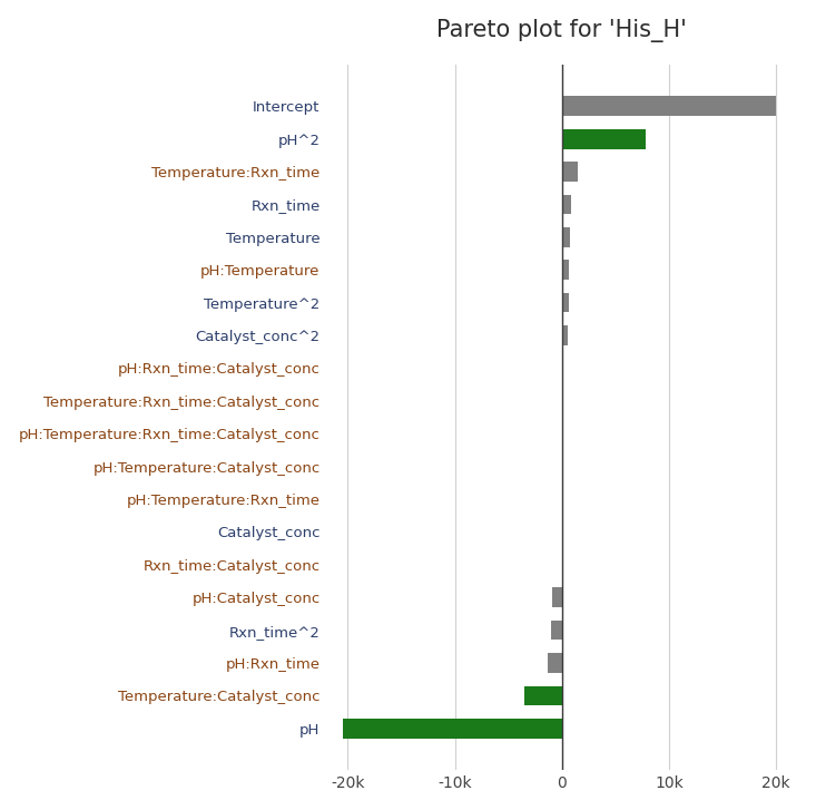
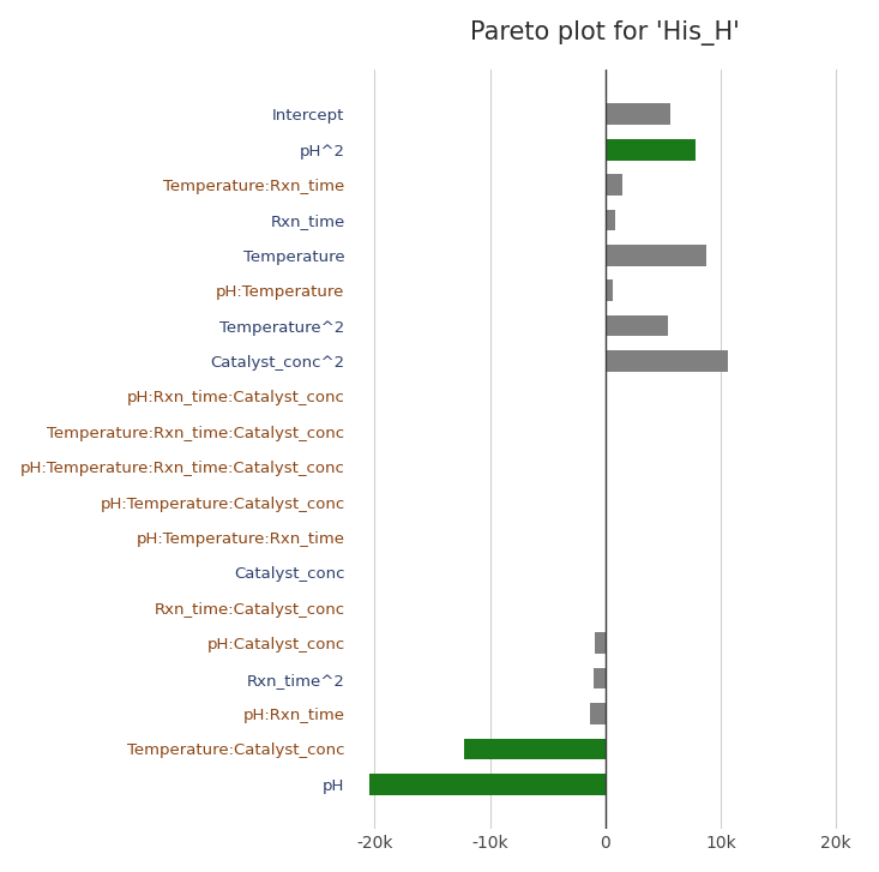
Intercept: 20.0k -> 5.6k
Temperature: 0.8k -> 8.8k
Temperature^2: 0.6k -> 5.4k
Catalyst_conc^2: 0.6k -> 10.6k
Temperature:Catalyst_conc: -3.5k -> -12.2k
